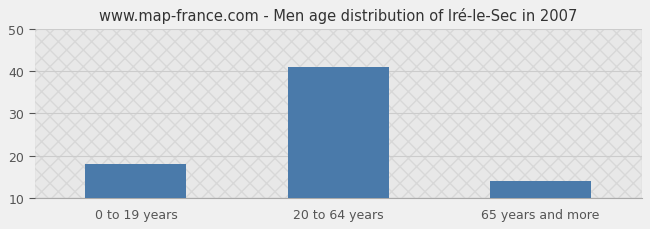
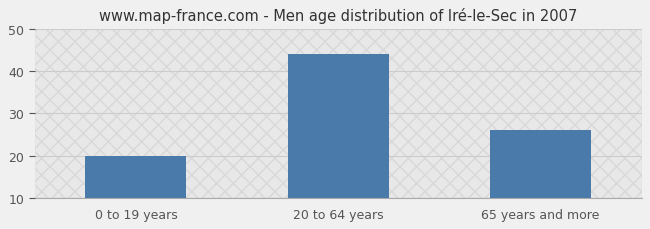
0 to 19 years: 18 -> 20
20 to 64 years: 41 -> 44
65 years and more: 14 -> 26
